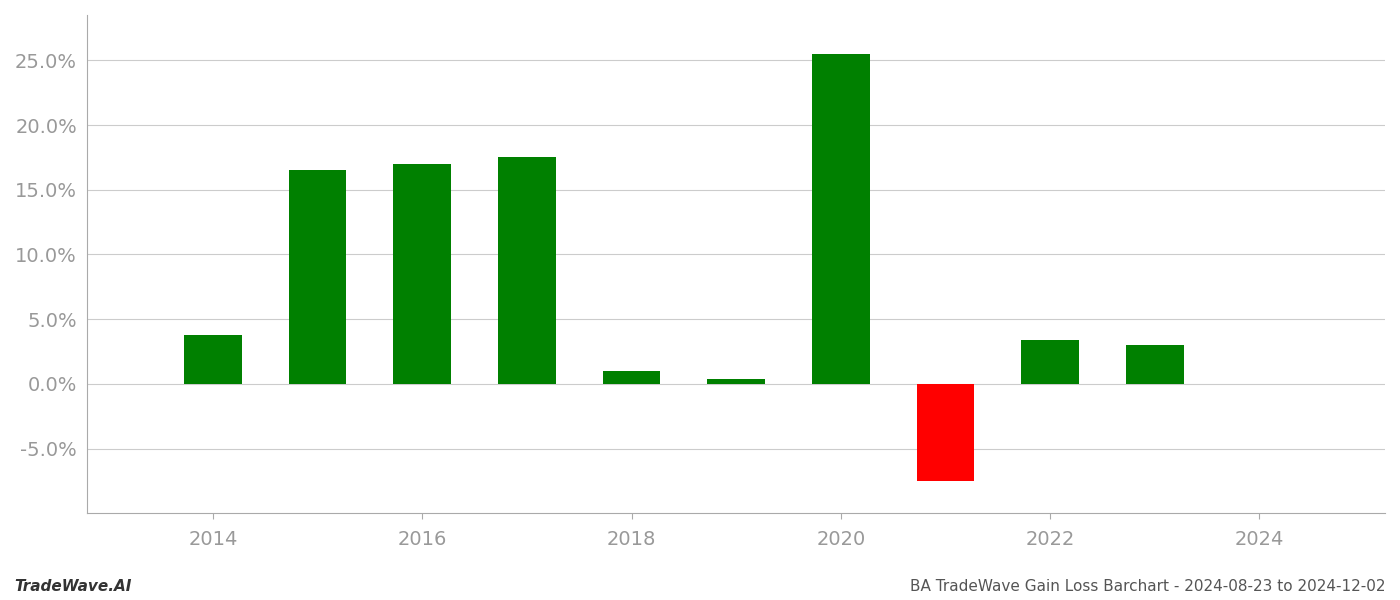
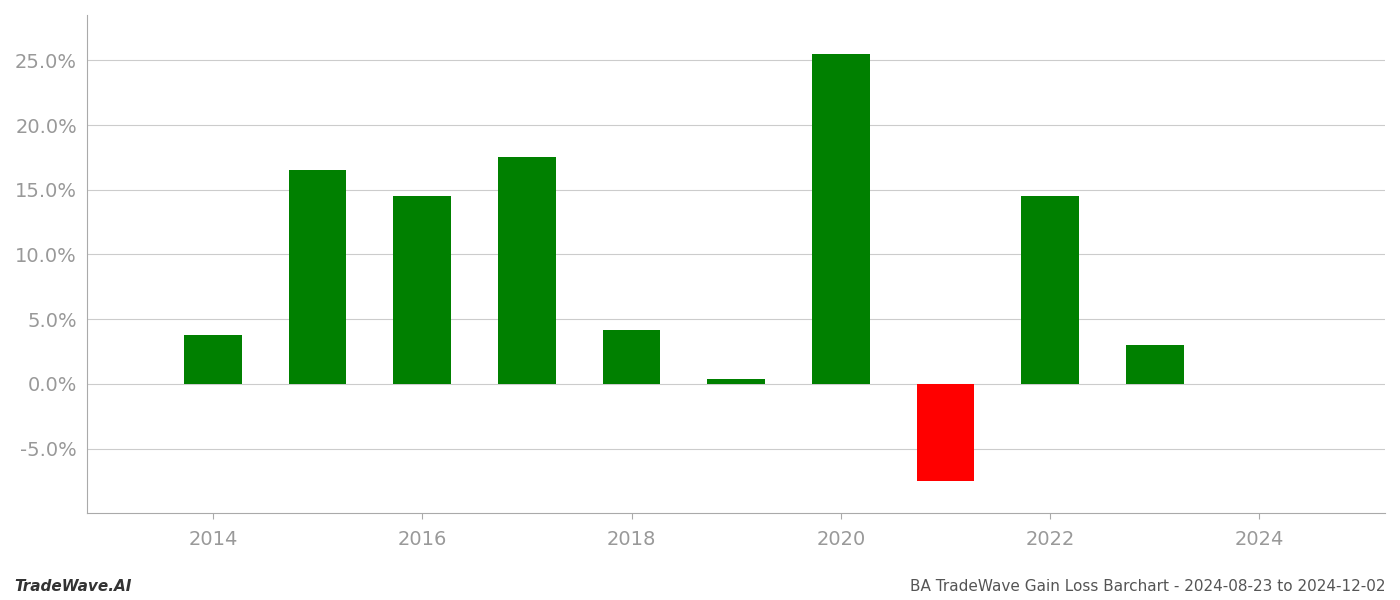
2016: 17.0% -> 14.5%
2018: 1.0% -> 4.2%
2022: 3.4% -> 14.5%
